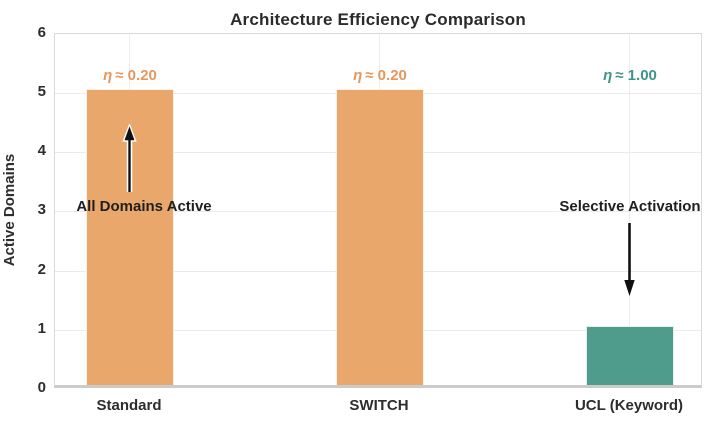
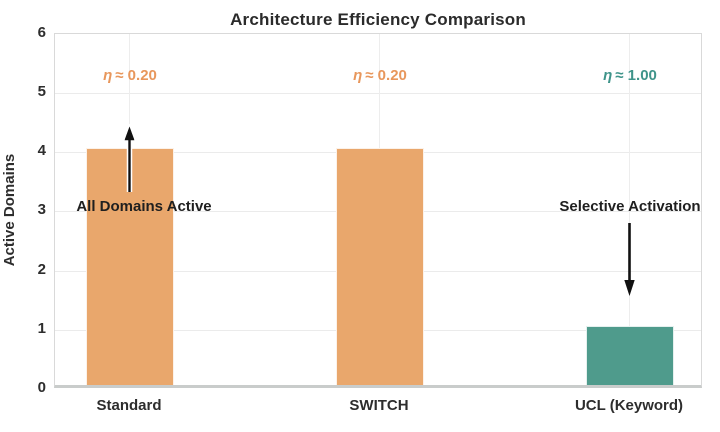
Standard: 5 -> 4
SWITCH: 5 -> 4
